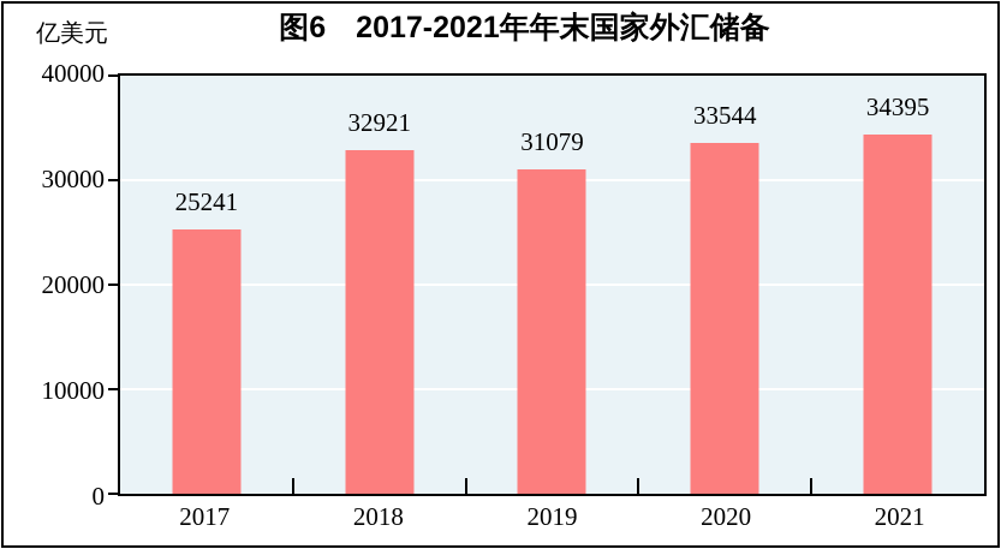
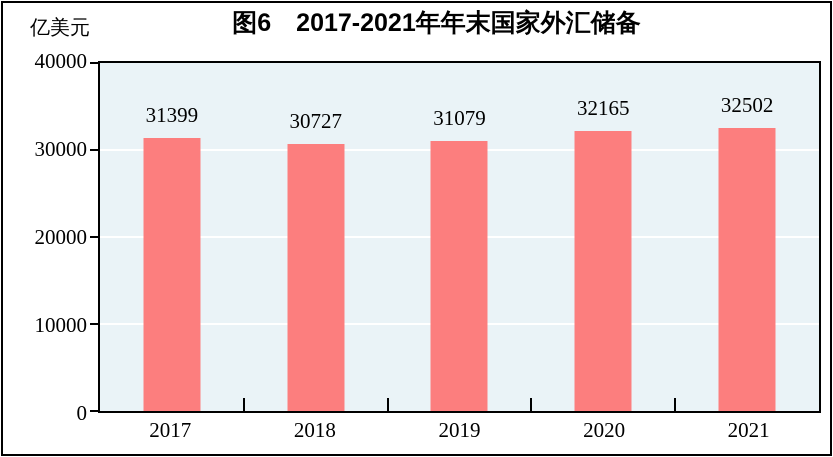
2017: 25241 -> 31399
2018: 32921 -> 30727
2020: 33544 -> 32165
2021: 34395 -> 32502
